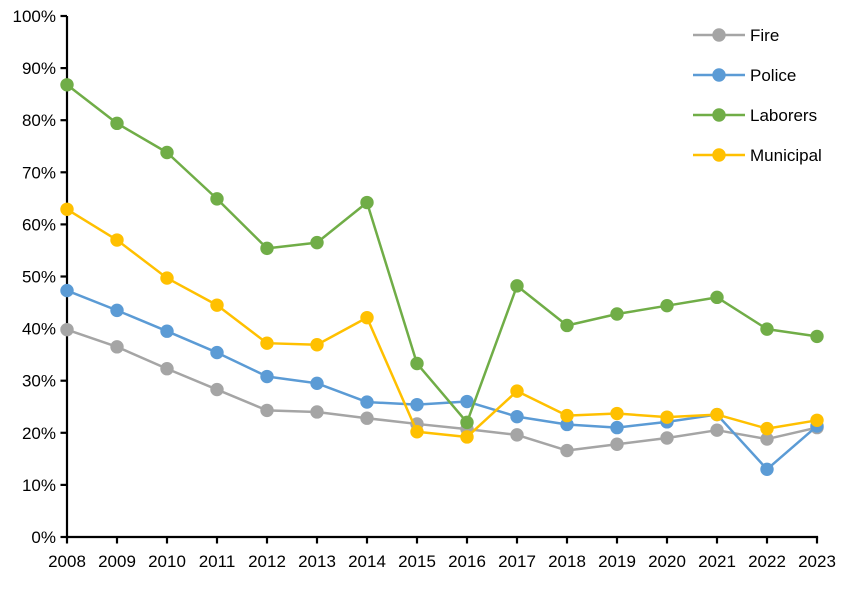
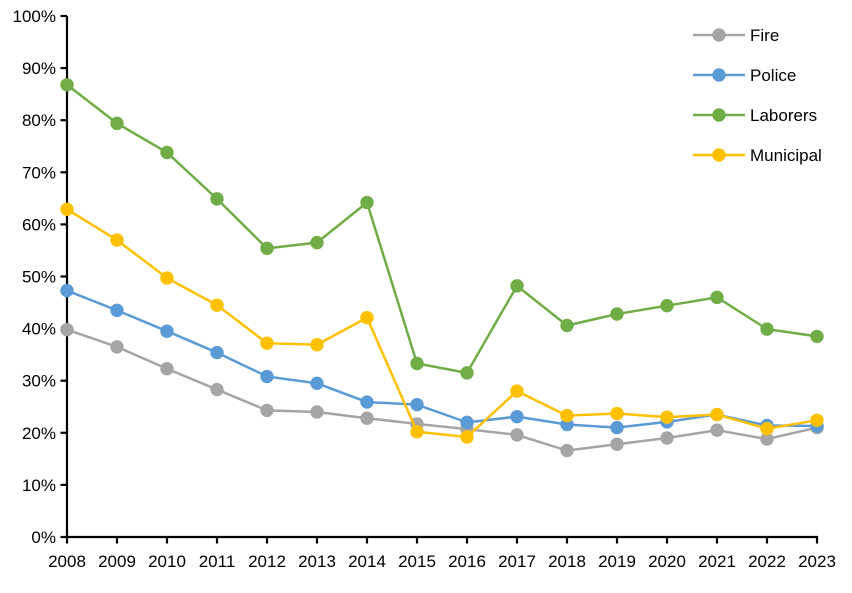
Police/2016: 26% -> 22%
Laborers/2016: 22% -> 32%
Police/2022: 13% -> 21%
